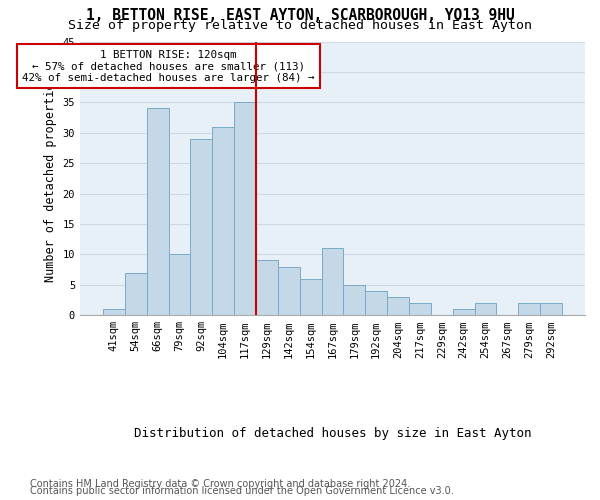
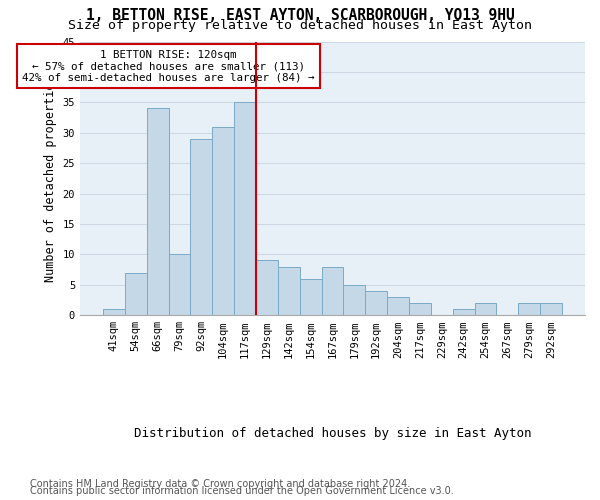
167sqm: 11 -> 8
